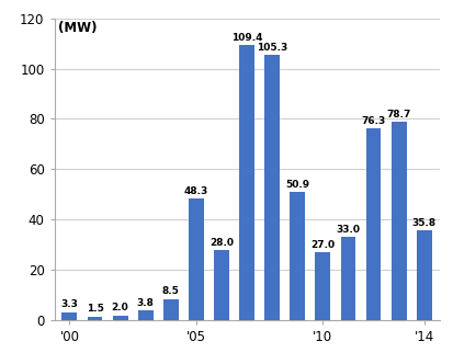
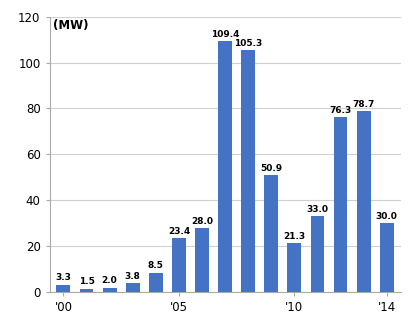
'05: 48.3 -> 23.4
'10: 27.0 -> 21.3
'14: 35.8 -> 30.0
